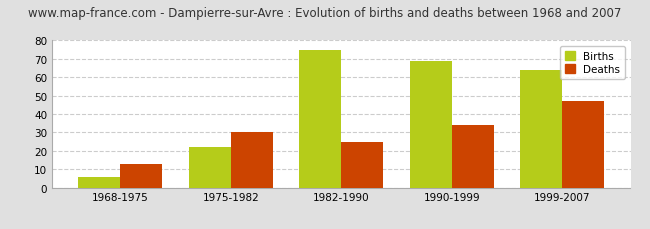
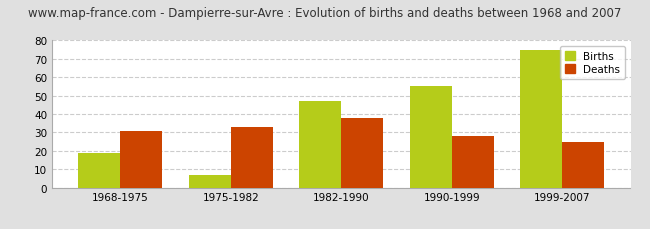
Births/1968-1975: 6 -> 19
Deaths/1968-1975: 13 -> 31
Births/1975-1982: 22 -> 7
Deaths/1975-1982: 30 -> 33
Births/1982-1990: 75 -> 47
Deaths/1982-1990: 25 -> 38
Births/1990-1999: 69 -> 55
Deaths/1990-1999: 34 -> 28
Births/1999-2007: 64 -> 75
Deaths/1999-2007: 47 -> 25
